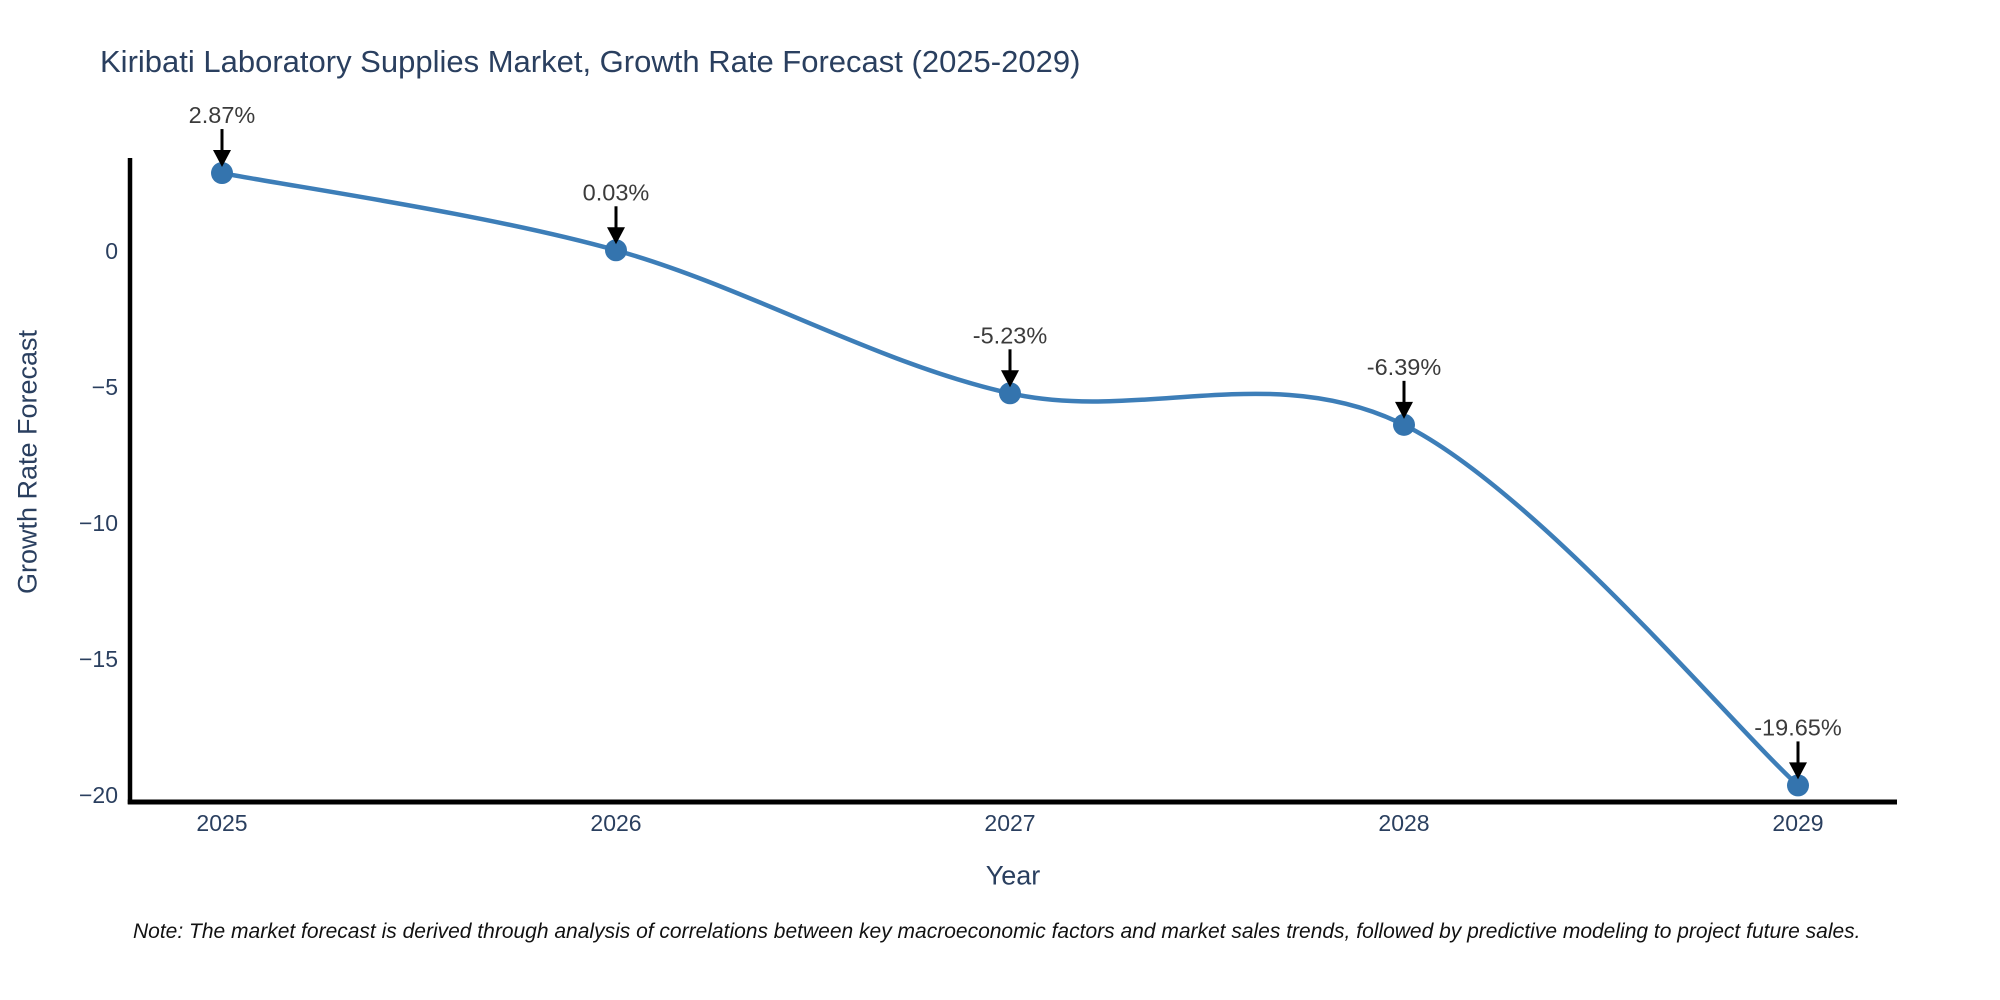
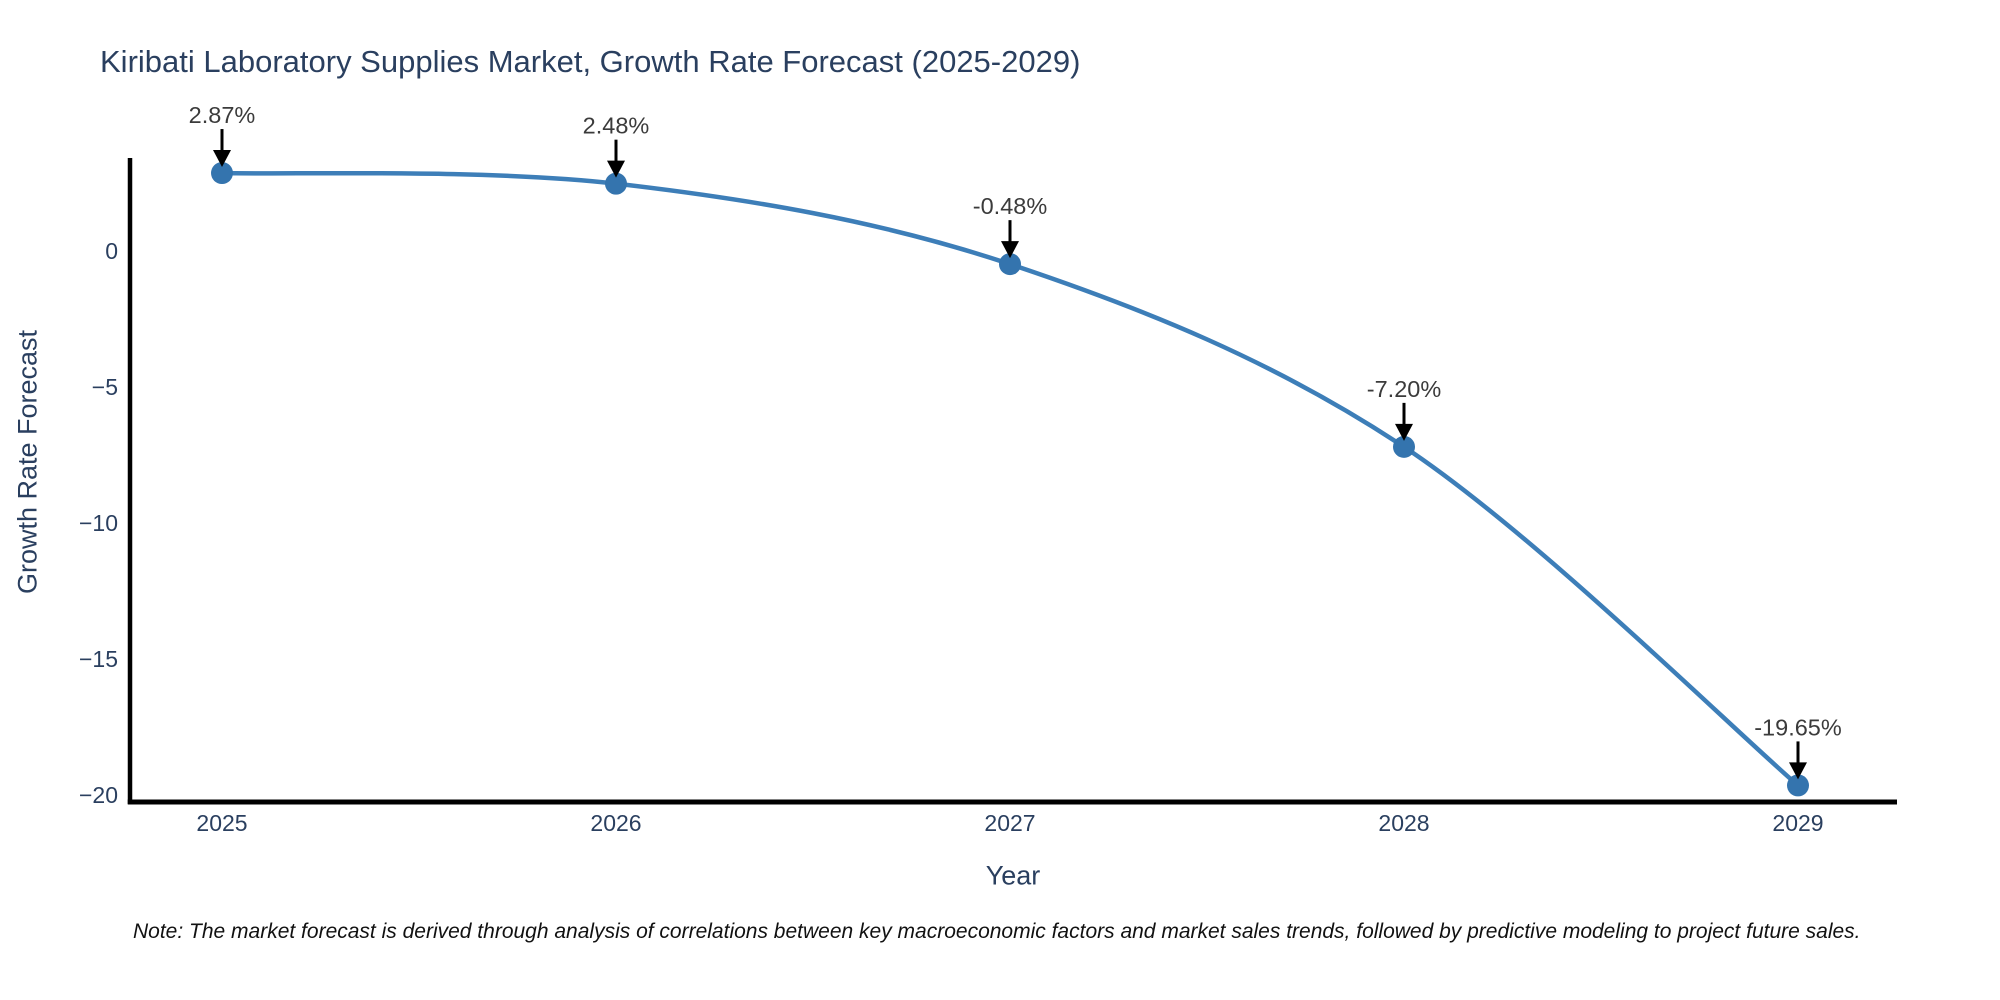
2026: 0.03% -> 2.48%
2027: -5.23% -> -0.48%
2028: -6.39% -> -7.20%
